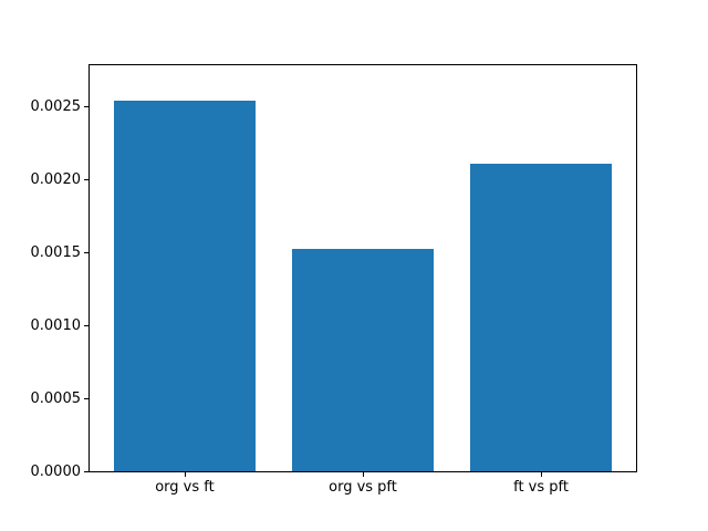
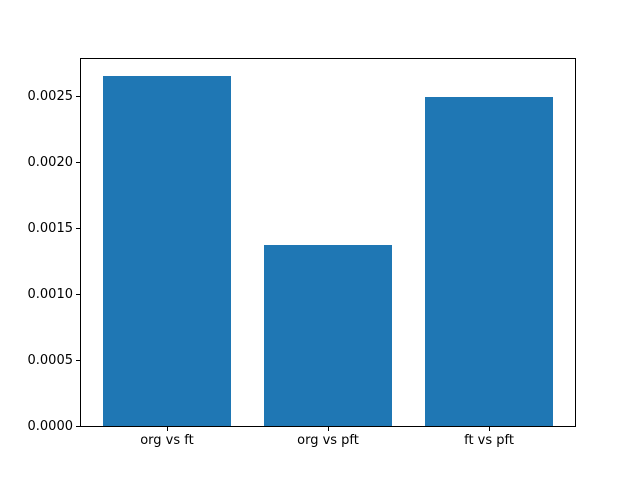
org vs ft: 0.00254 -> 0.00266
org vs pft: 0.00153 -> 0.00138
ft vs pft: 0.00211 -> 0.00250
